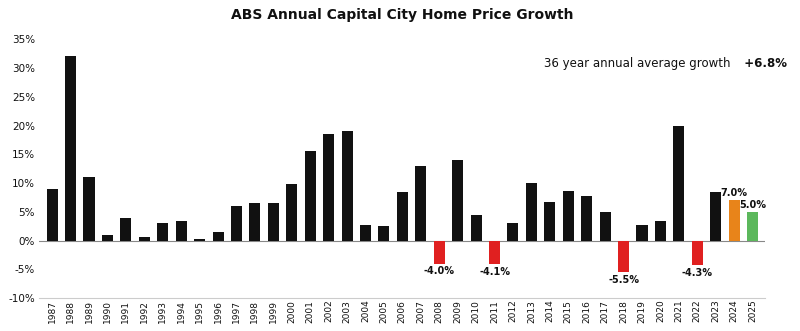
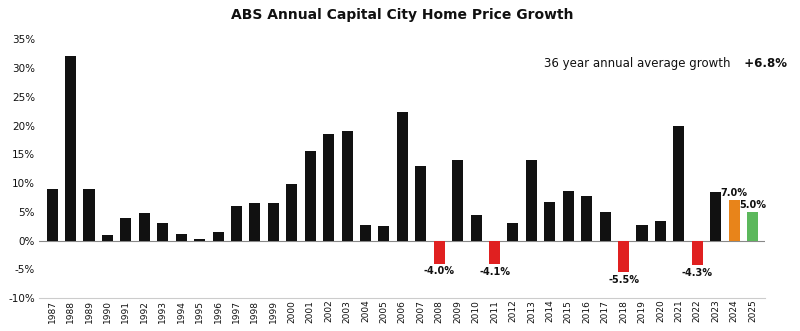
1989: 11.0% -> 9.0%
1992: 0.7% -> 4.8%
1994: 3.5% -> 1.2%
2006: 8.5% -> 22.4%
2013: 10.0% -> 14.0%
